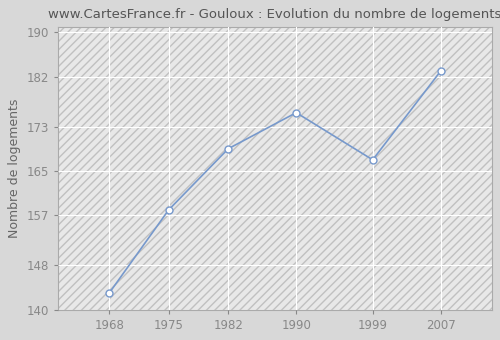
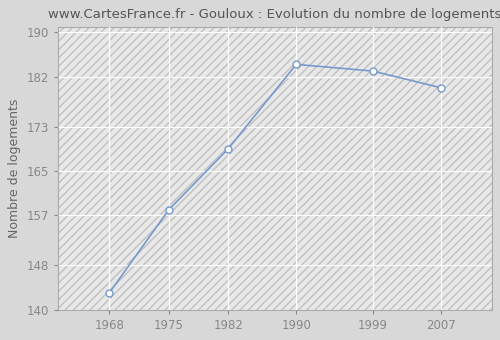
1990: 175.5 -> 184.2
1999: 167.0 -> 183.0
2007: 183.0 -> 180.0
